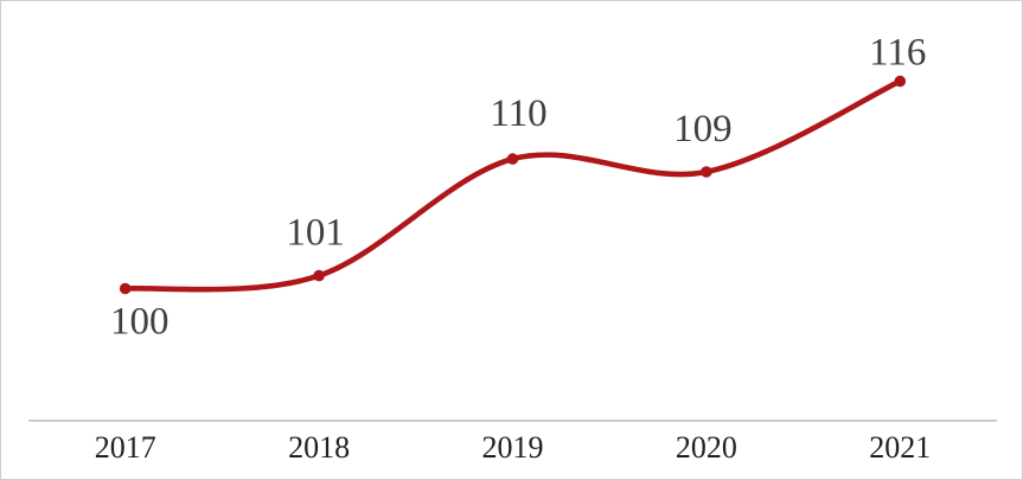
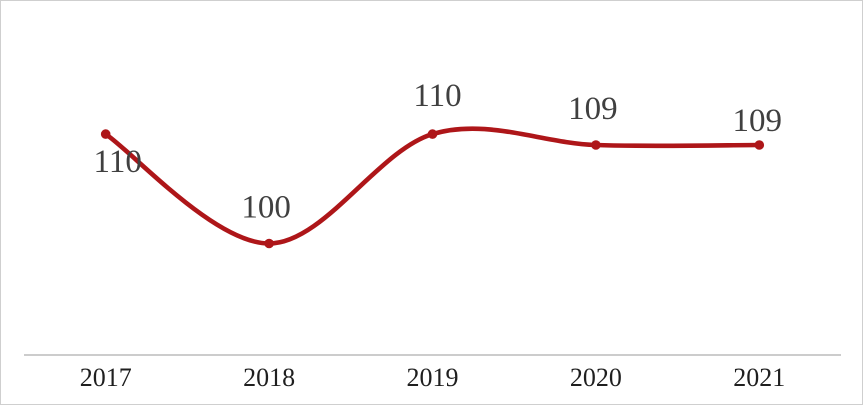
2017: 100 -> 110
2018: 101 -> 100
2021: 116 -> 109
